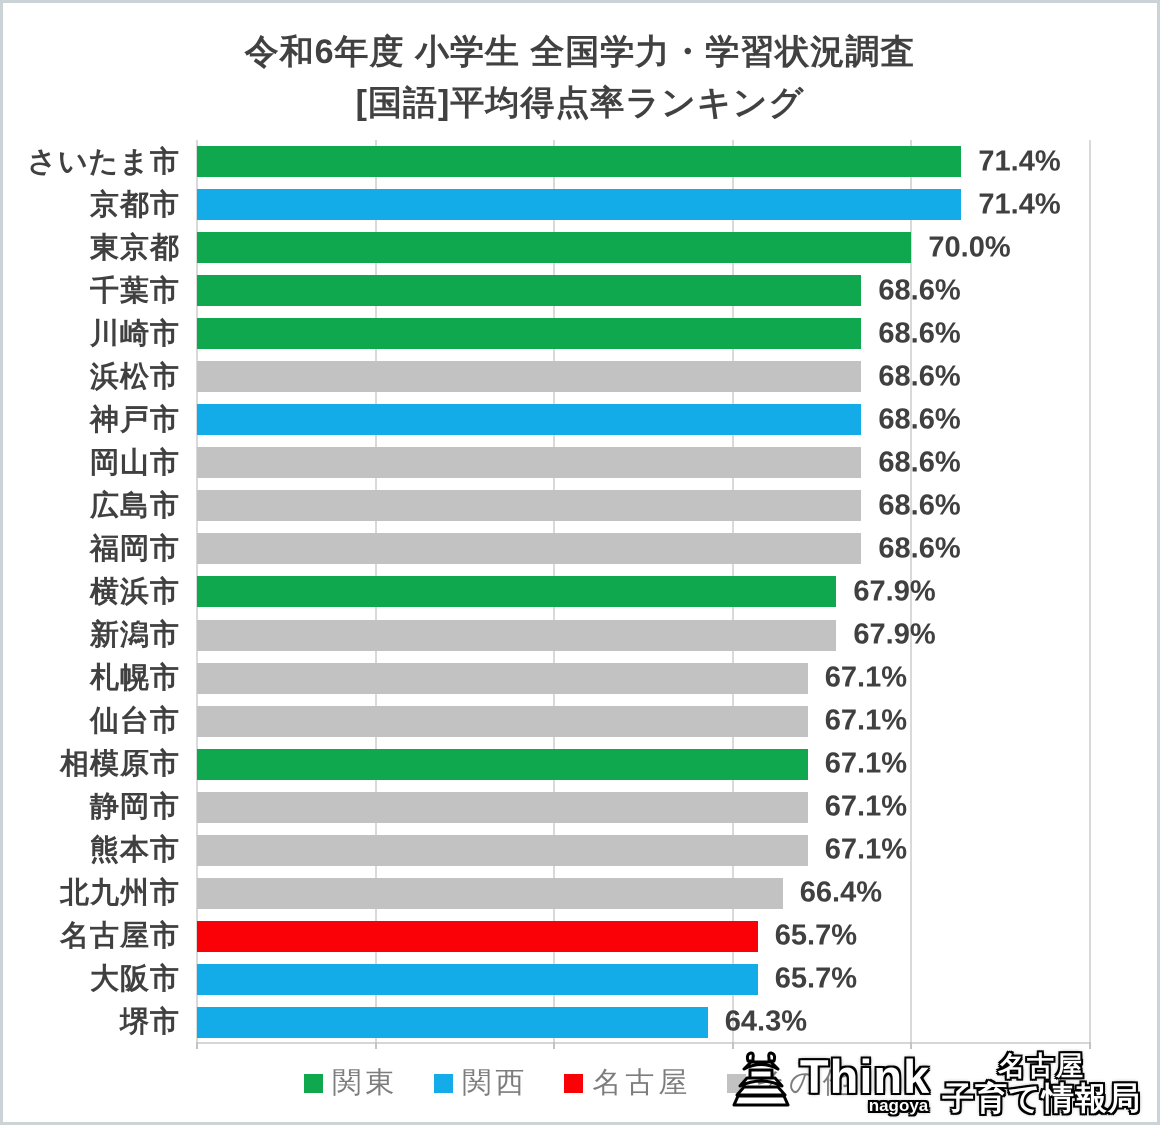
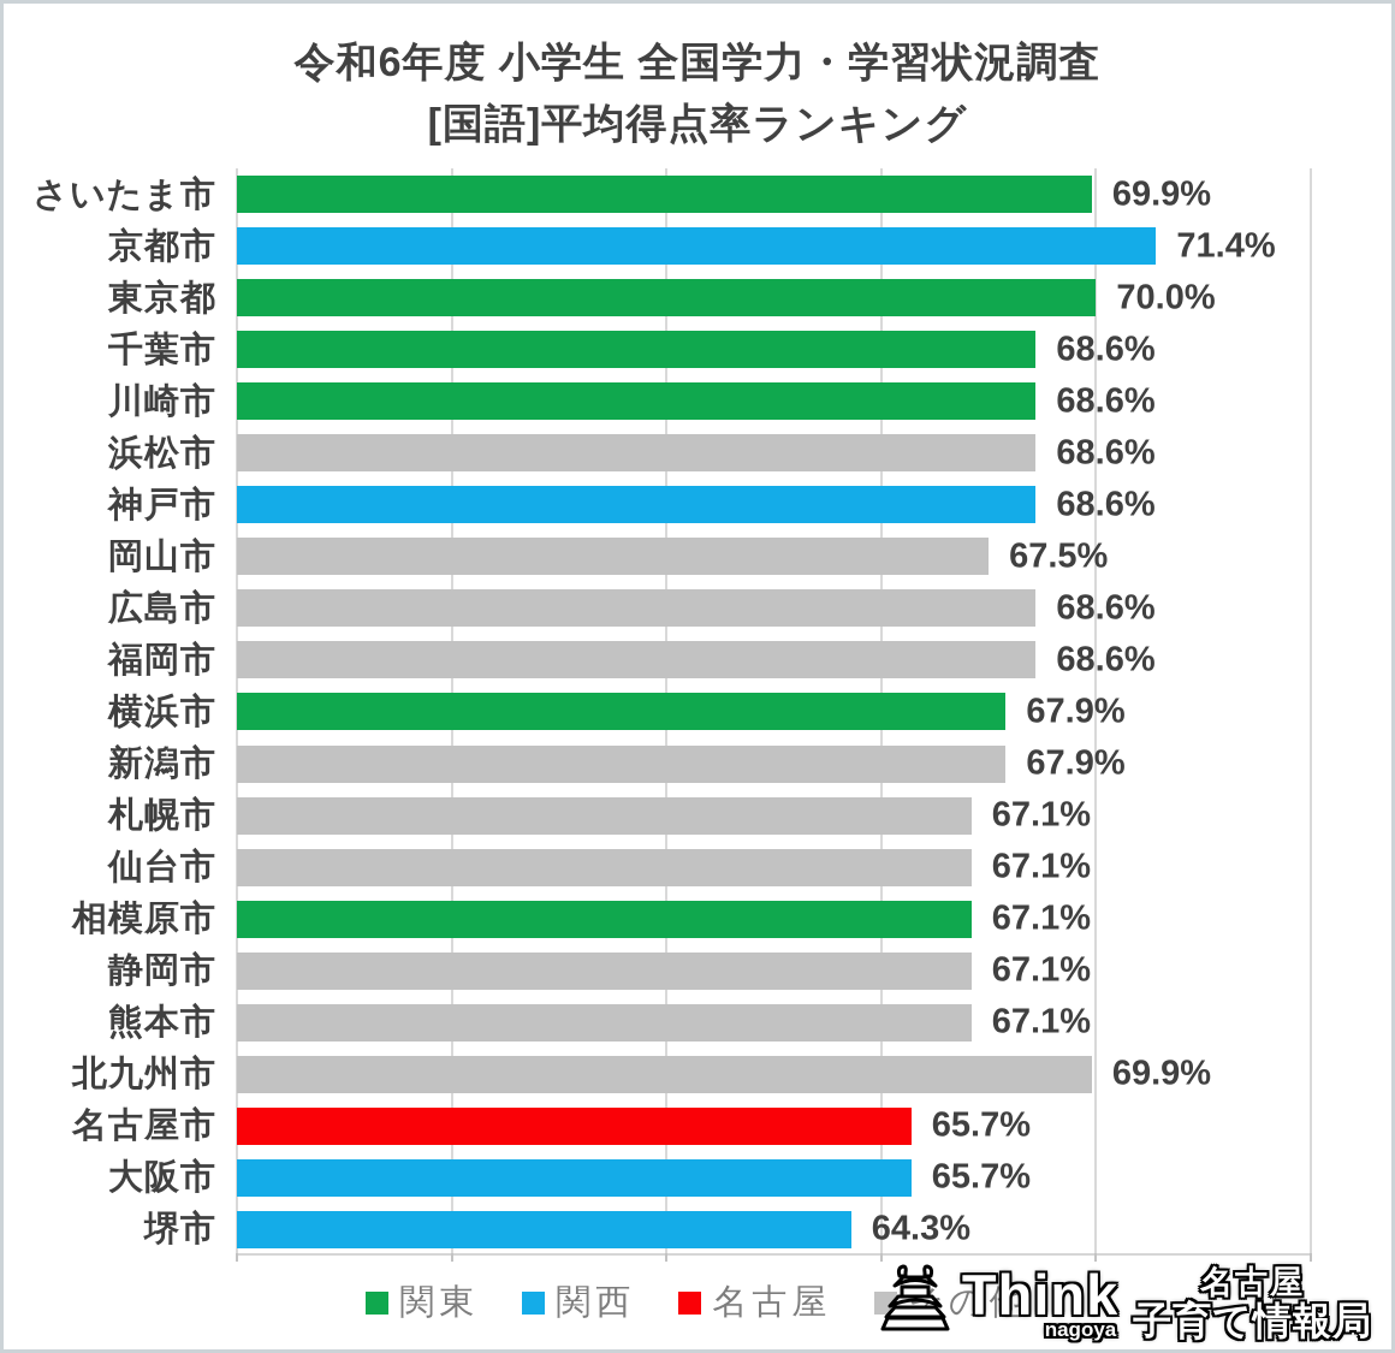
さいたま市: 71.4% -> 69.9%
岡山市: 68.6% -> 67.5%
北九州市: 66.4% -> 69.9%
